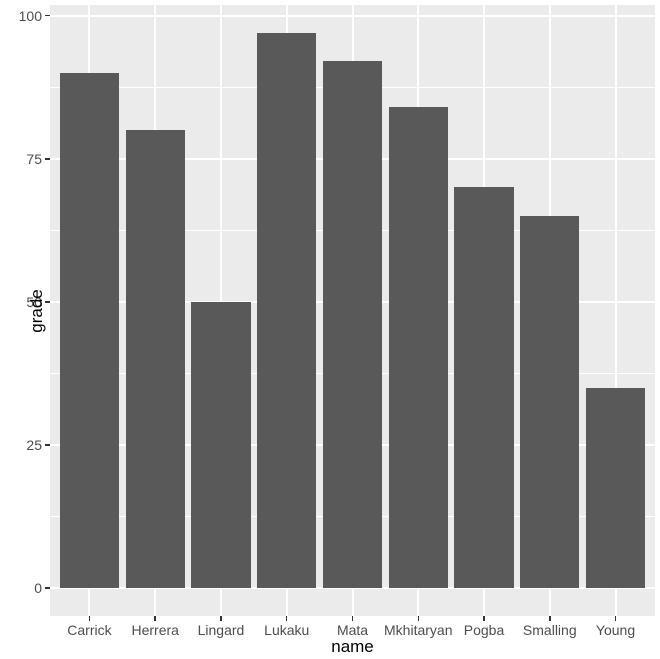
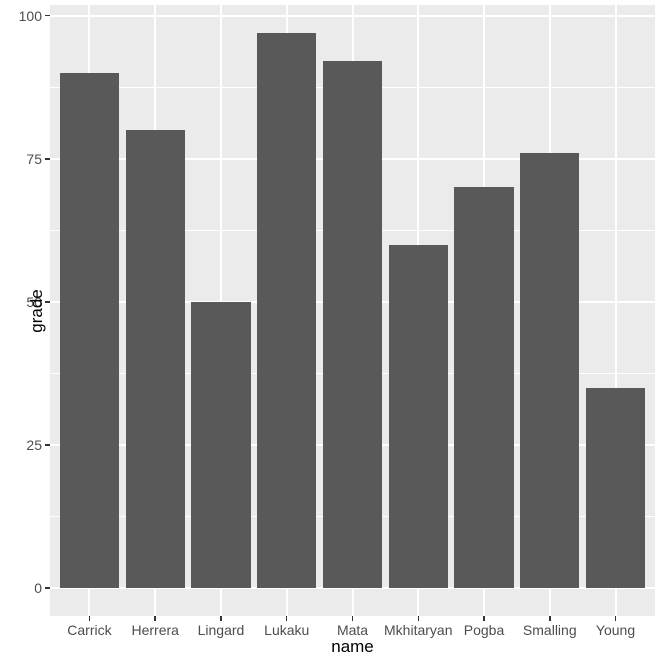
Mkhitaryan: 84 -> 60
Smalling: 65 -> 76
